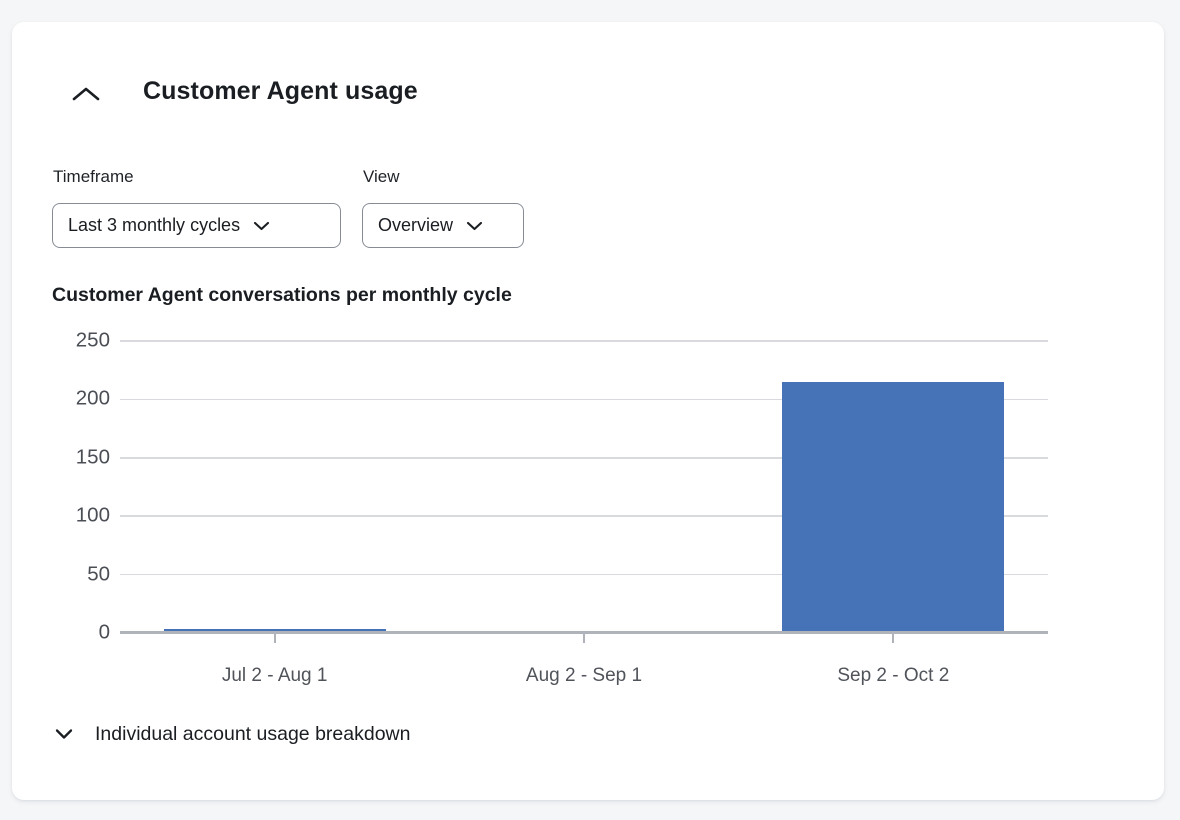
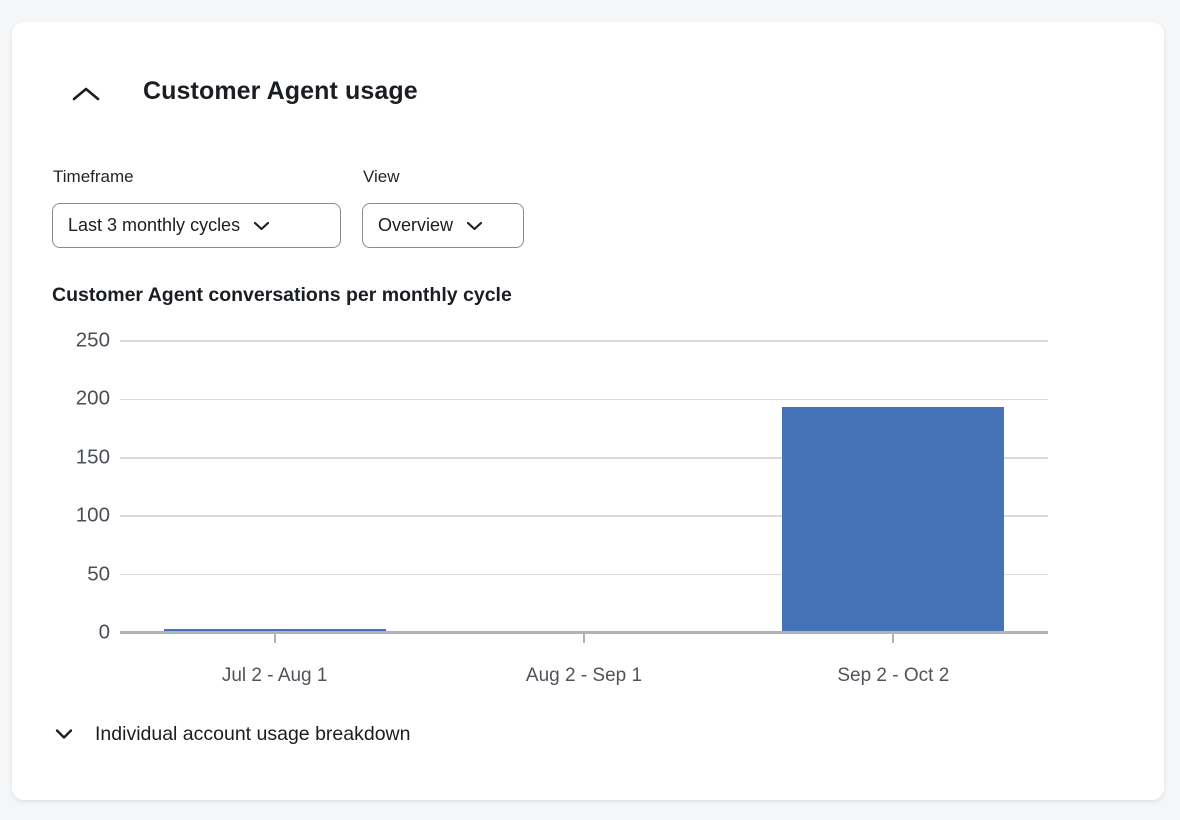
Sep 2 - Oct 2: 213 -> 192
